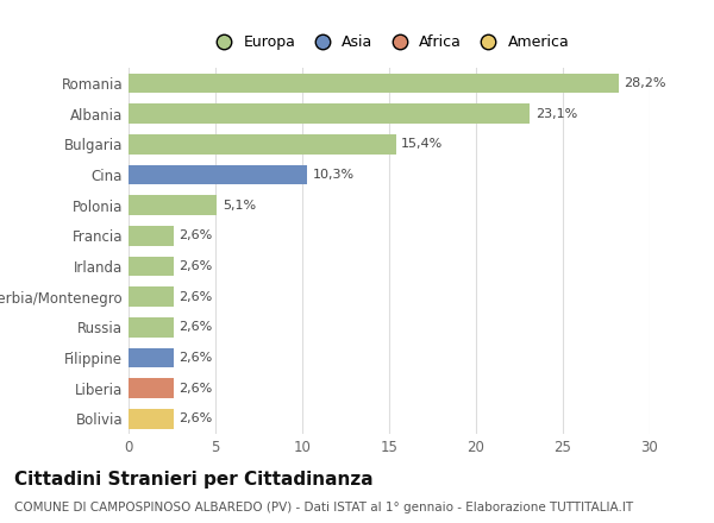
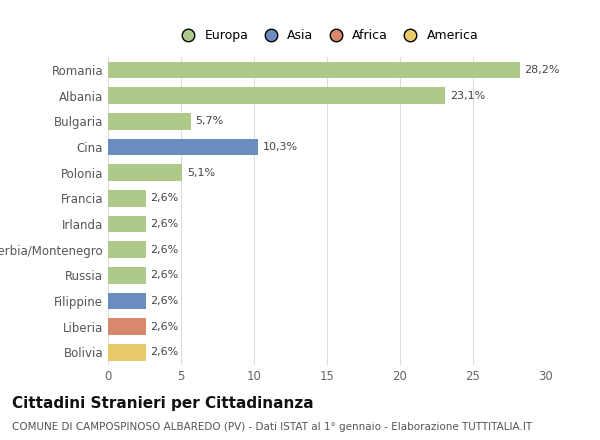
Bulgaria: 15,4% -> 5,7%
